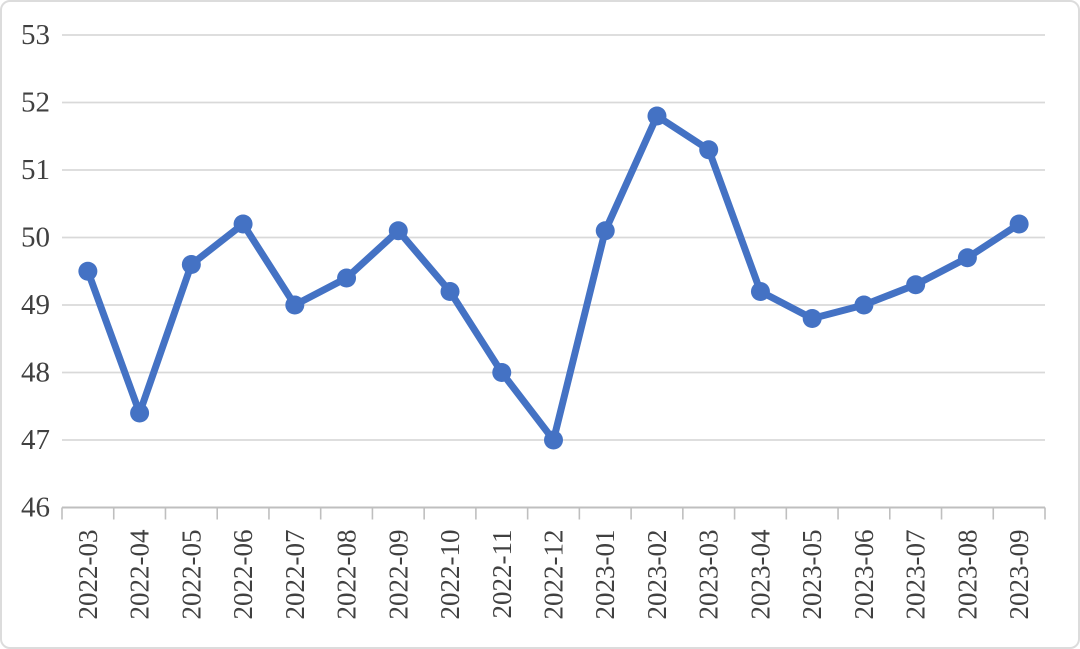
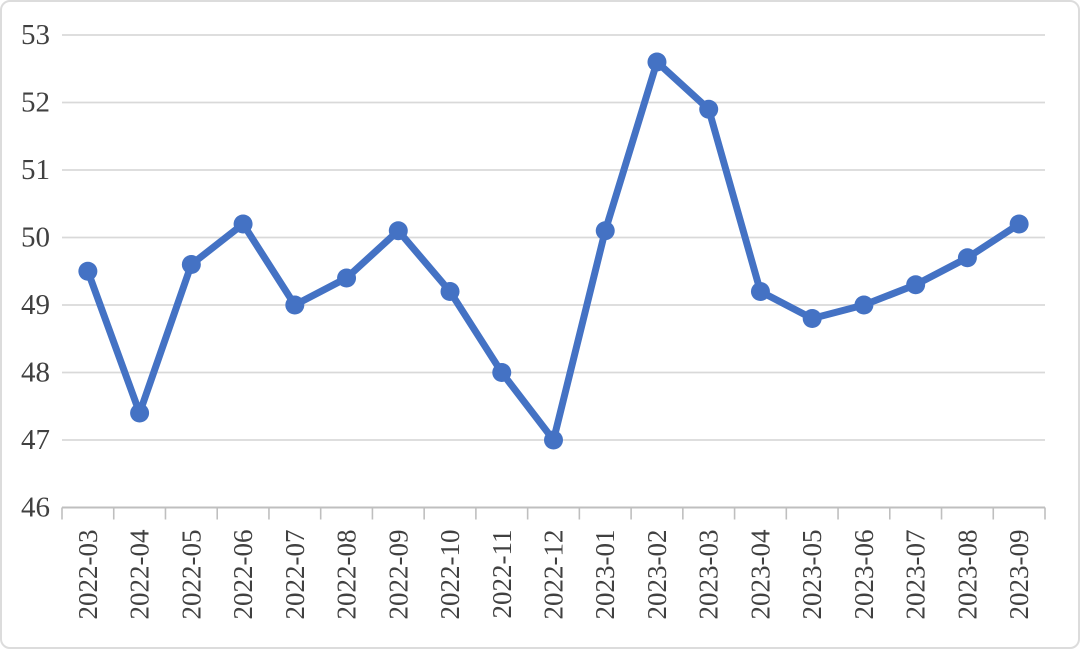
2023-02: 51.8 -> 52.6
2023-03: 51.3 -> 51.9
